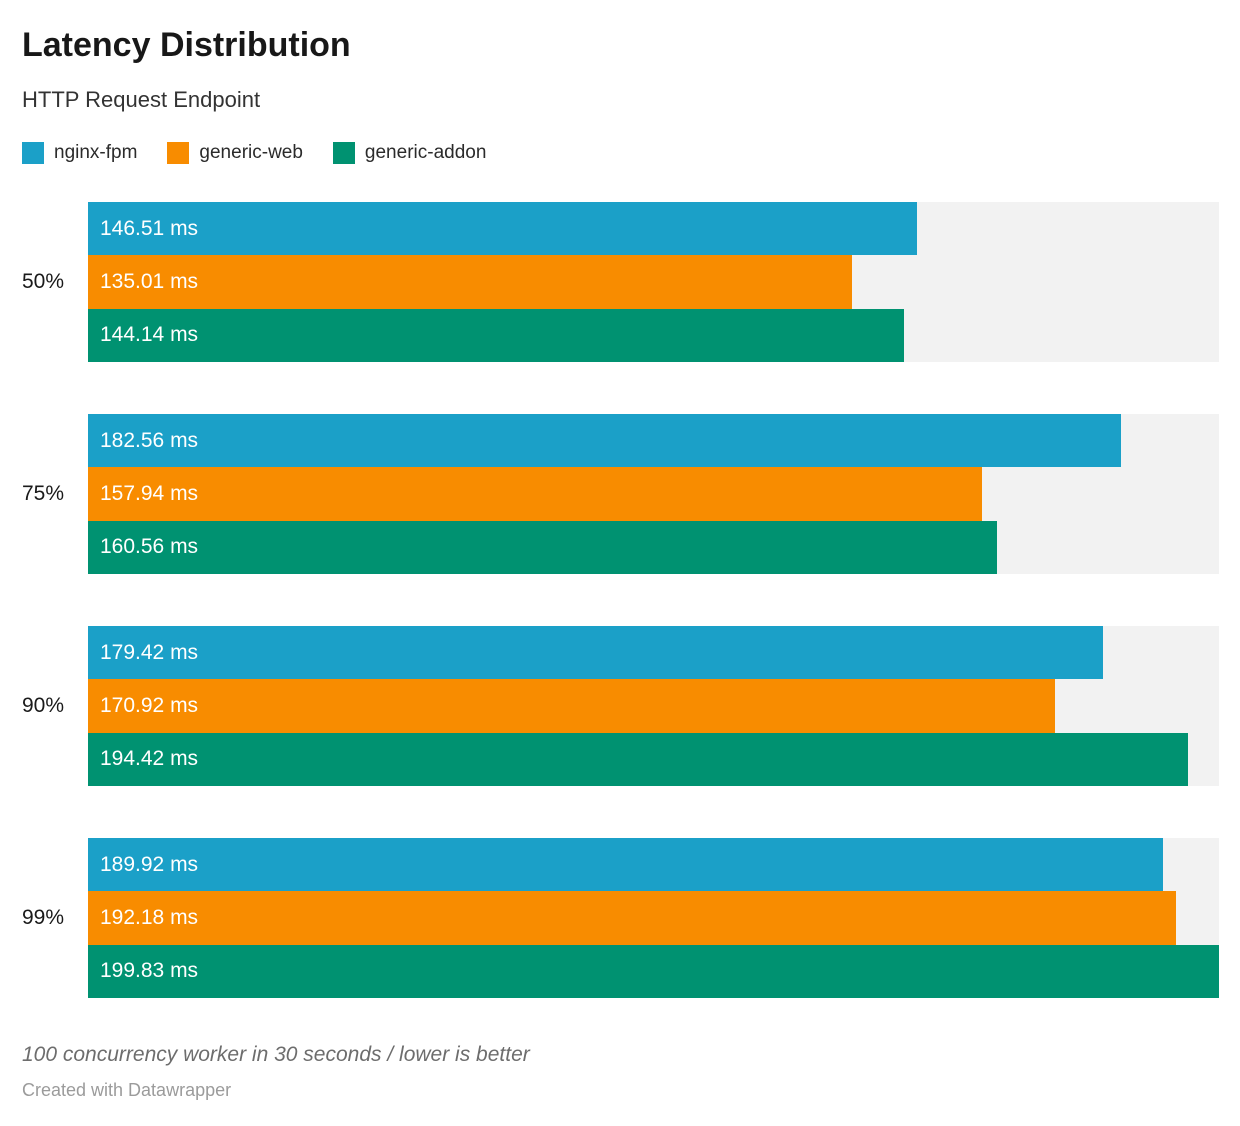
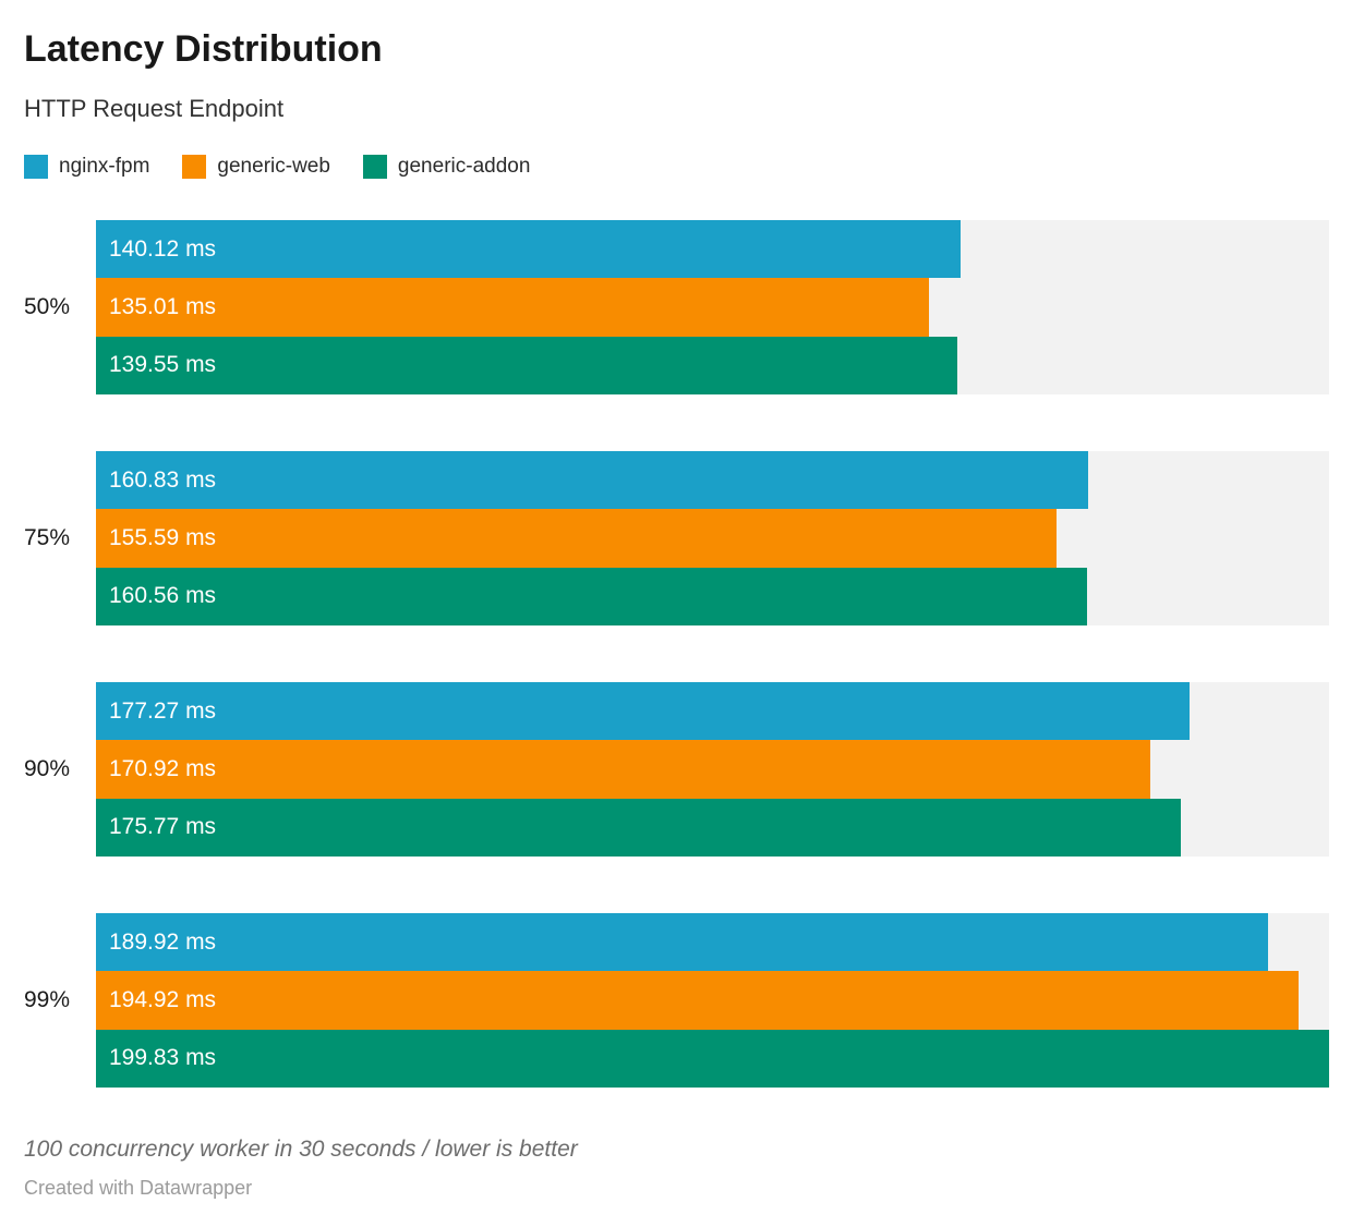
nginx-fpm/50%: 146.51 -> 140.12
generic-addon/50%: 144.14 -> 139.55
nginx-fpm/75%: 182.56 -> 160.83
generic-web/75%: 157.94 -> 155.59
nginx-fpm/90%: 179.42 -> 177.27
generic-addon/90%: 194.42 -> 175.77
generic-web/99%: 192.18 -> 194.92
